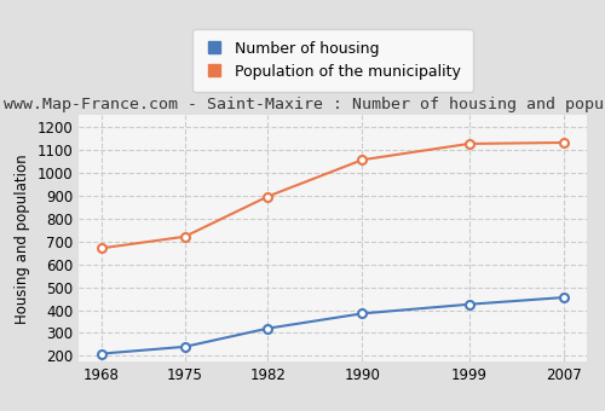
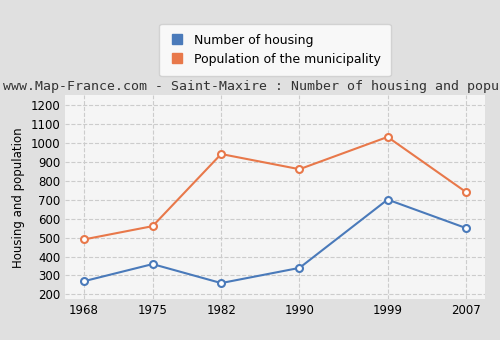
Number of housing/1968: 210 -> 270
Population of the municipality/1968: 670 -> 490
Number of housing/1975: 240 -> 360
Population of the municipality/1975: 720 -> 560
Number of housing/1982: 320 -> 260
Population of the municipality/1982: 900 -> 940
Number of housing/1990: 380 -> 340
Population of the municipality/1990: 1060 -> 860
Number of housing/1999: 420 -> 700
Population of the municipality/1999: 1120 -> 1030
Number of housing/2007: 460 -> 550
Population of the municipality/2007: 1130 -> 740
